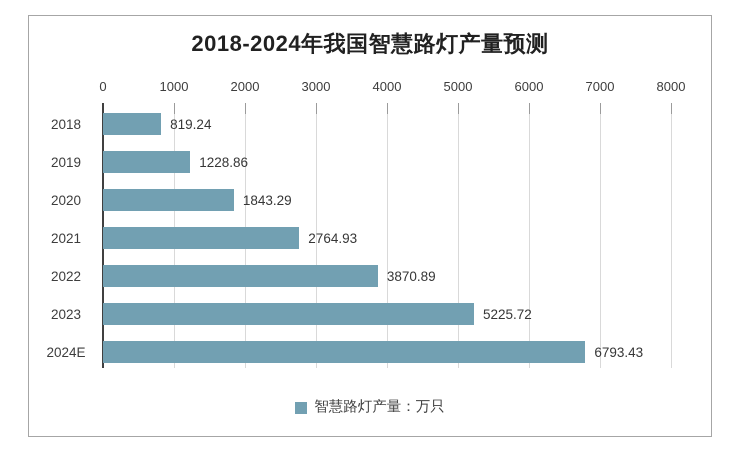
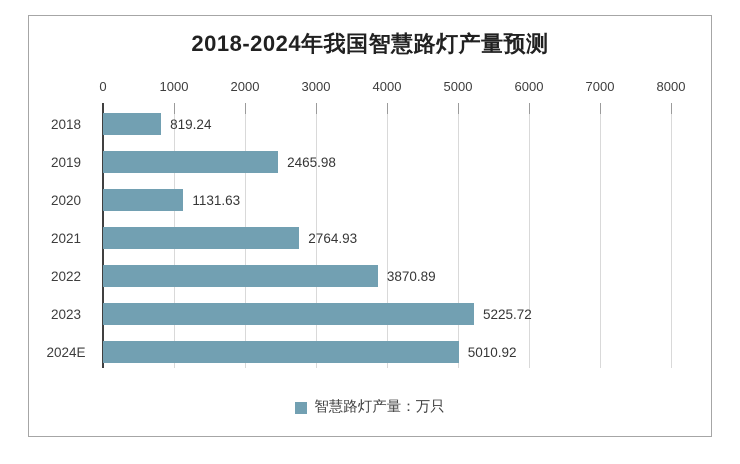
2019: 1228.86 -> 2465.98
2020: 1843.29 -> 1131.63
2024E: 6793.43 -> 5010.92
